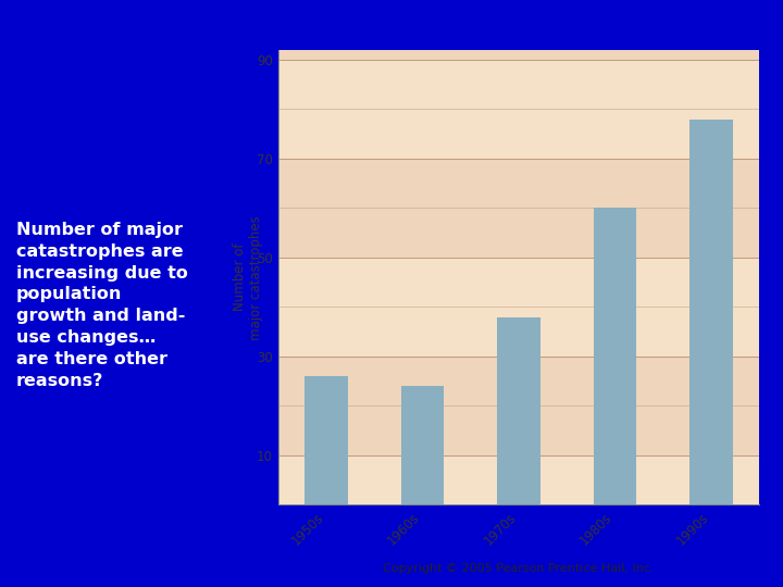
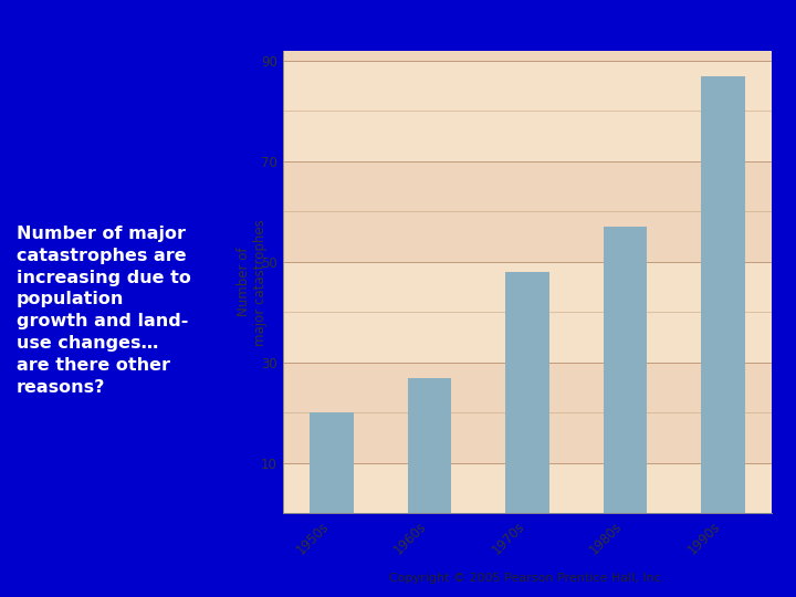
1950s: 26 -> 20
1960s: 24 -> 27
1970s: 38 -> 48
1980s: 60 -> 57
1990s: 78 -> 87
